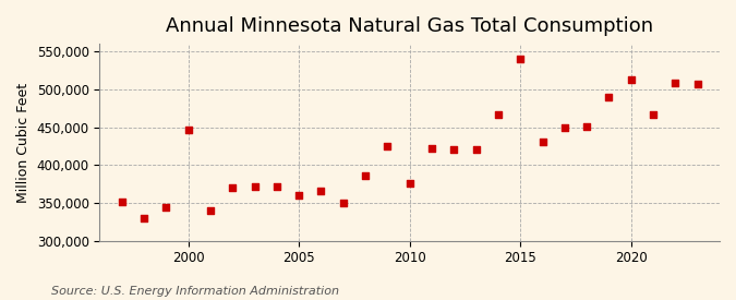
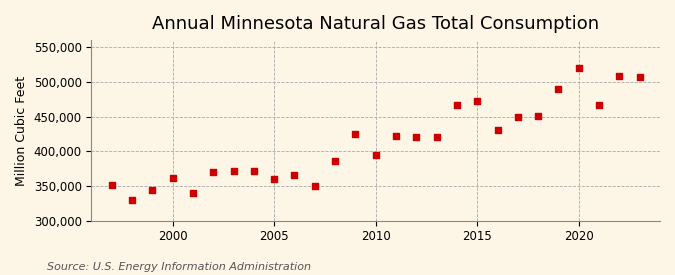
2000: 446,000 -> 362,000
2010: 376,000 -> 394,000
2015: 540,000 -> 472,000
2020: 512,000 -> 520,000
